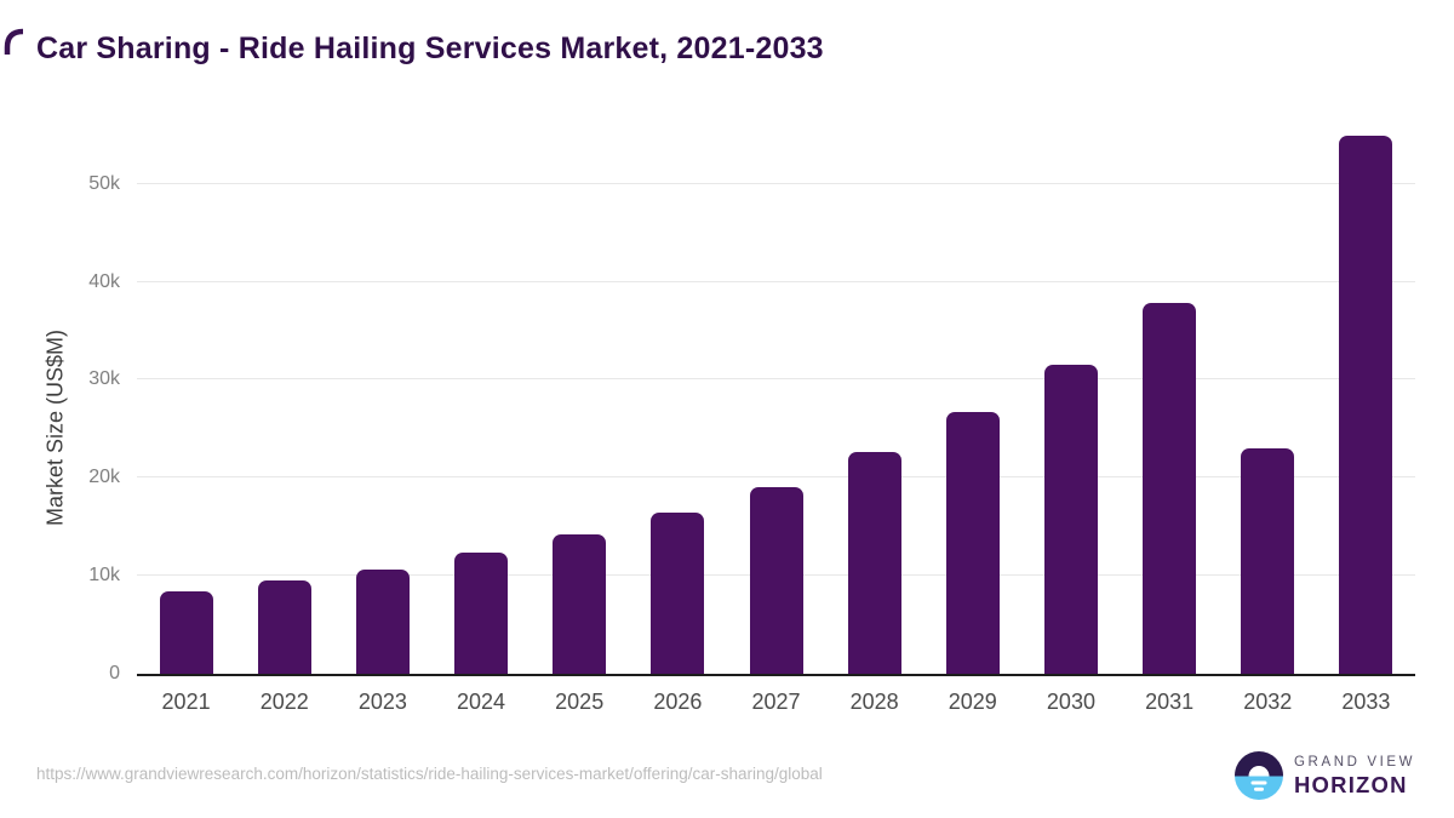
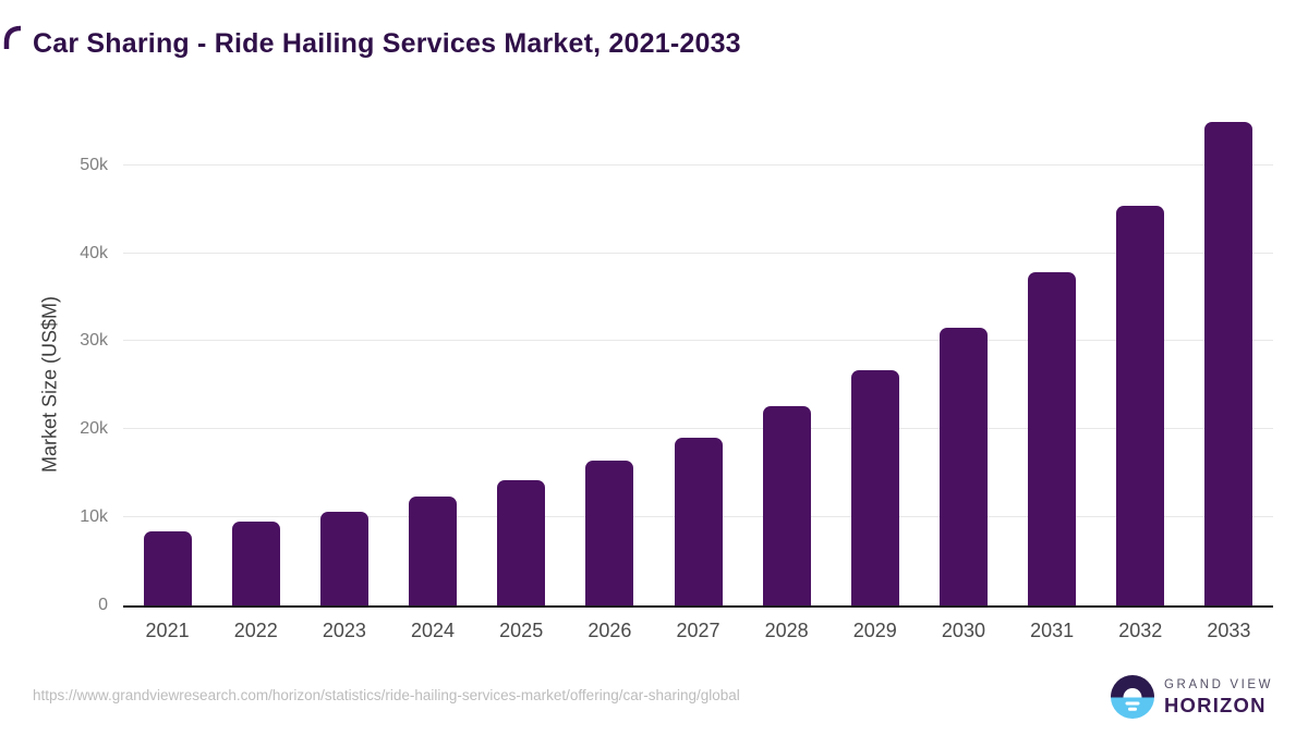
2032: 23k -> 45k
